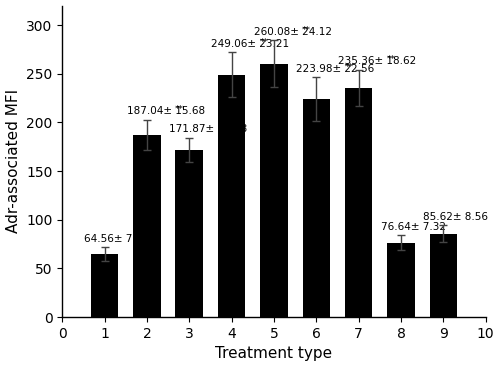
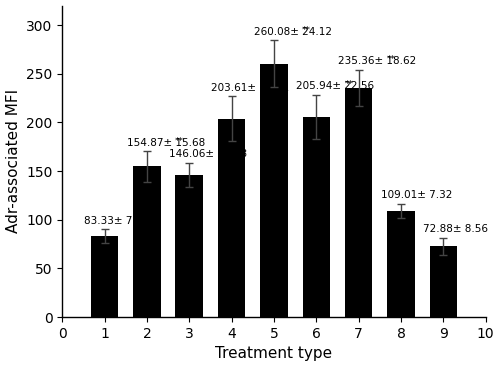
1: 64.56± -> 83.33±
2: 187.04± -> 154.87±
3: 171.87± -> 146.06±
4: 249.06± -> 203.61±
6: 223.98± -> 205.94±
8: 76.64± -> 109.01±
9: 85.62± -> 72.88±
